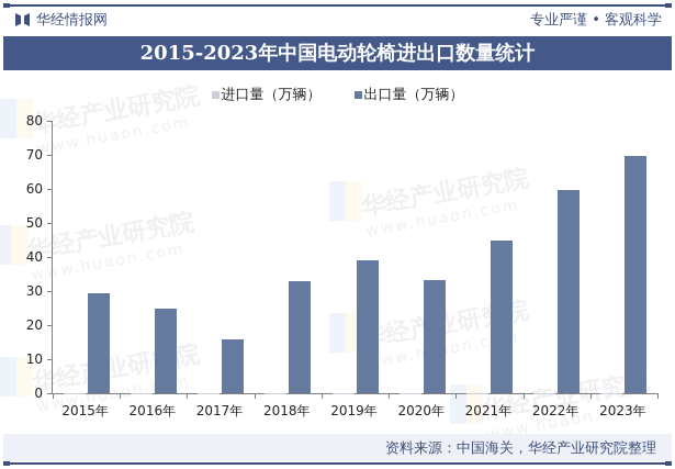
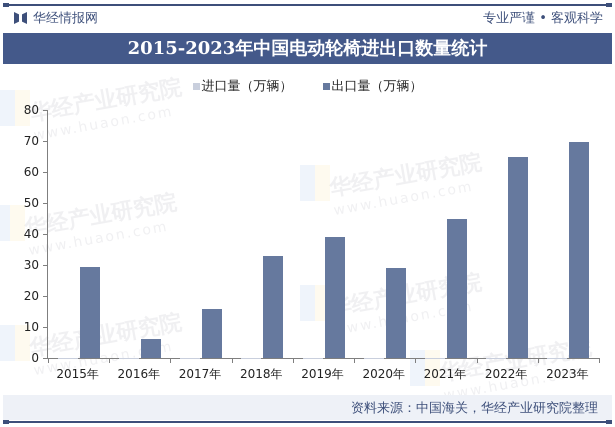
出口量（万辆）/2016年: 25 -> 6
出口量（万辆）/2020年: 33 -> 29
出口量（万辆）/2022年: 60 -> 65
